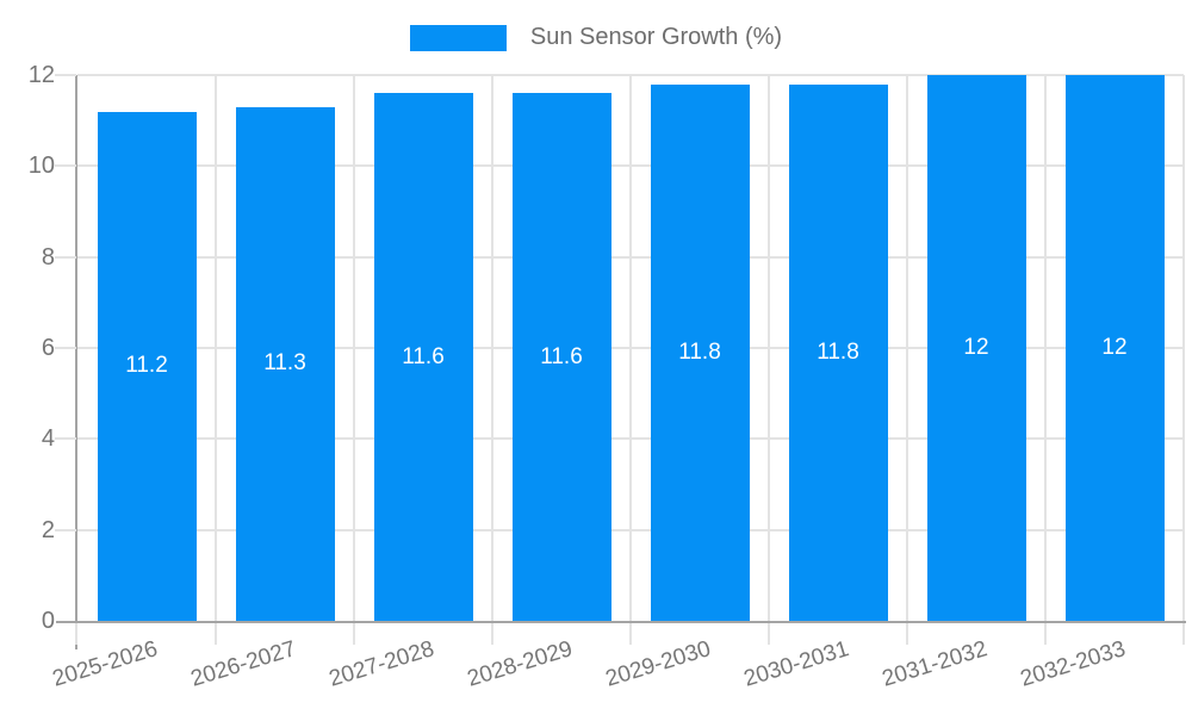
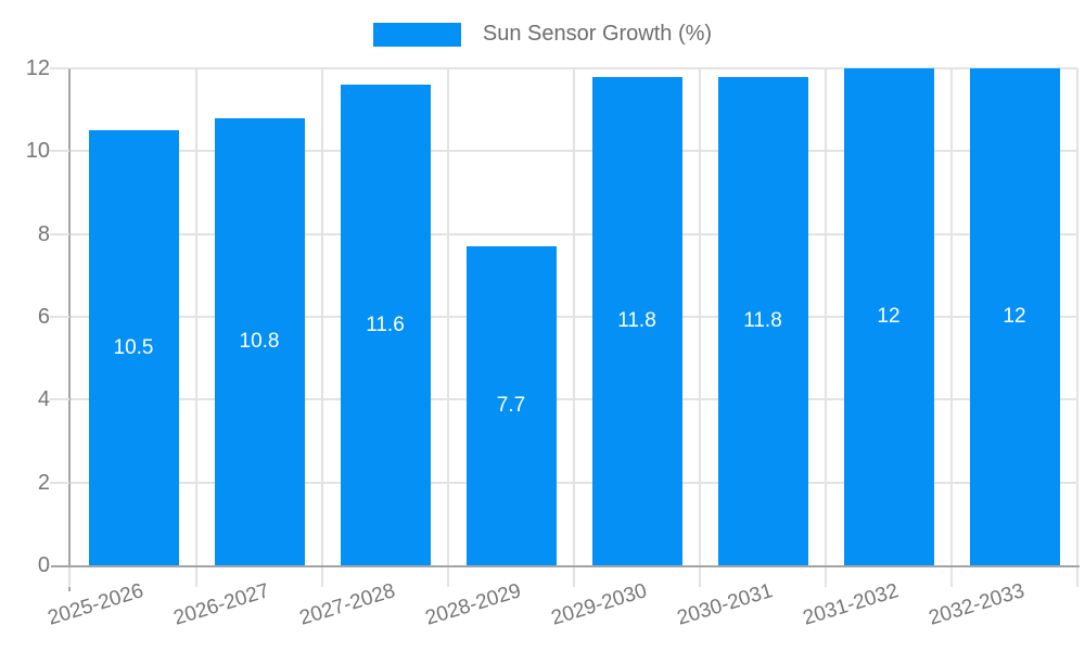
2025-2026: 11.2 -> 10.5
2026-2027: 11.3 -> 10.8
2028-2029: 11.6 -> 7.7
